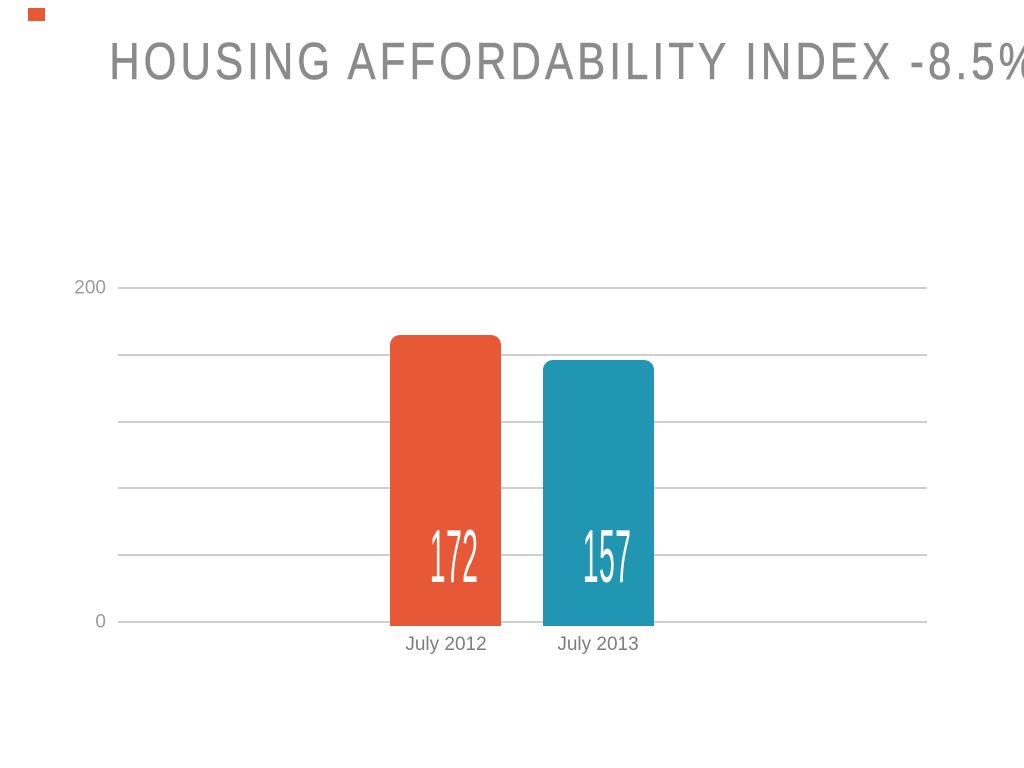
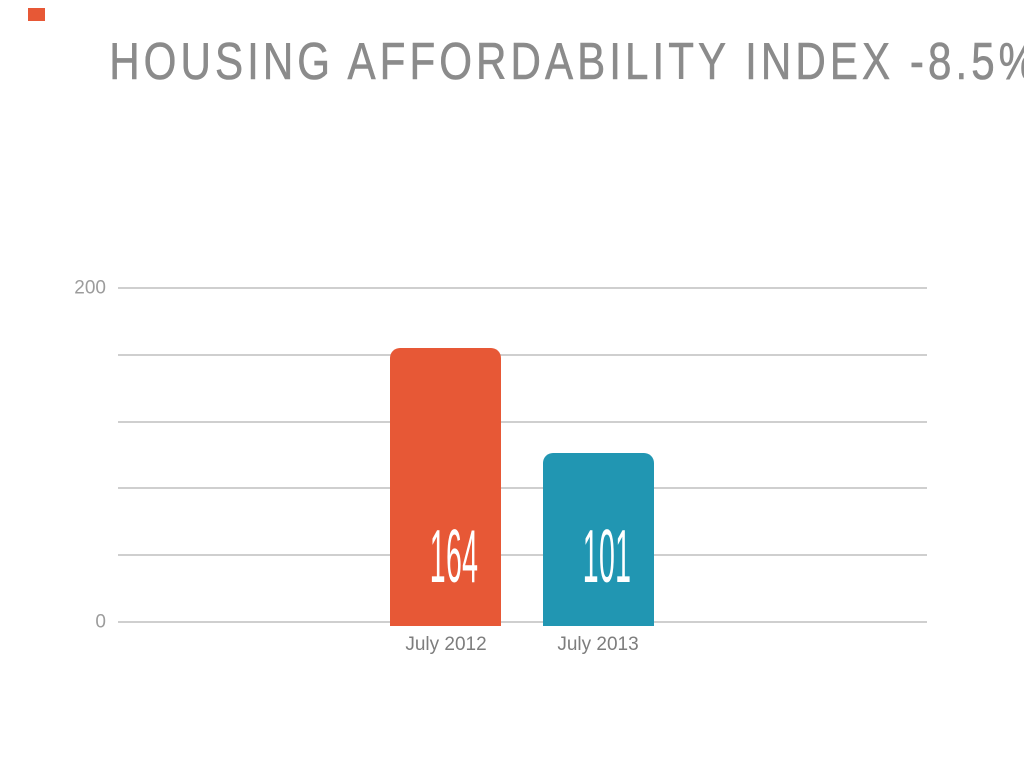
July 2012: 172 -> 164
July 2013: 157 -> 101
